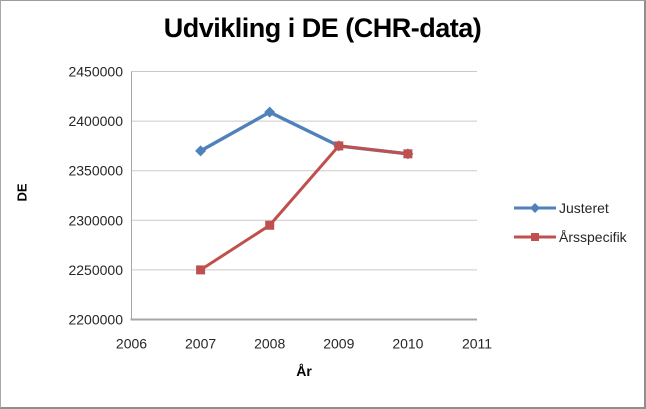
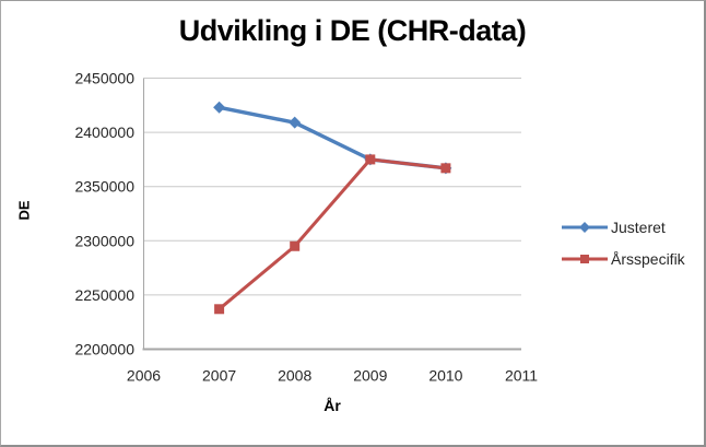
Justeret/2007: 2370000 -> 2420000
Årsspecifik/2007: 2250000 -> 2240000
